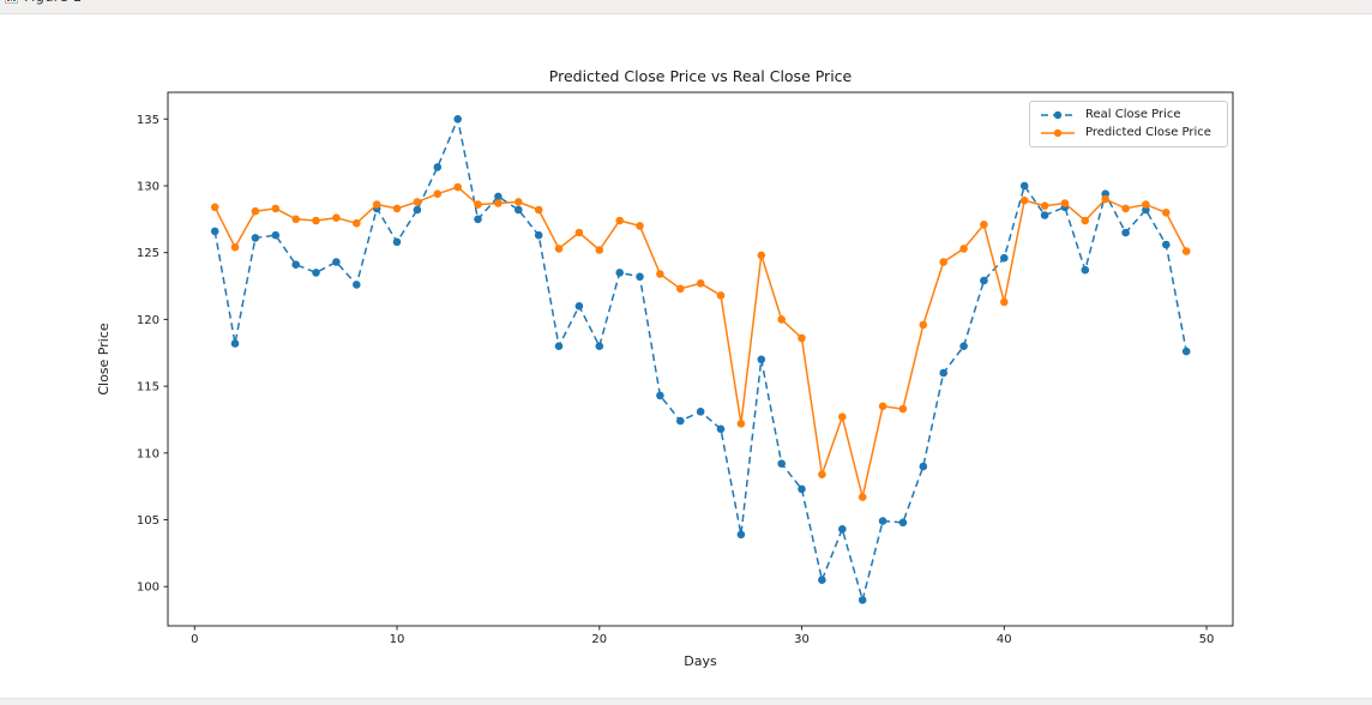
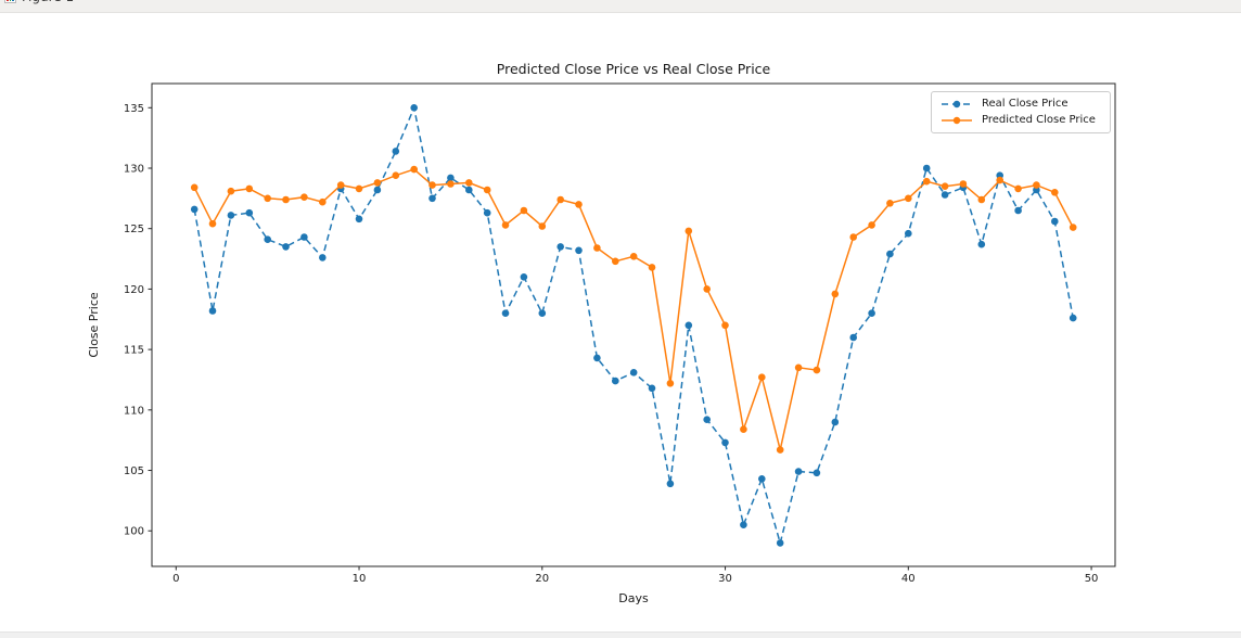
Predicted Close Price/30: 118.6 -> 117.0
Predicted Close Price/40: 121.3 -> 127.5
